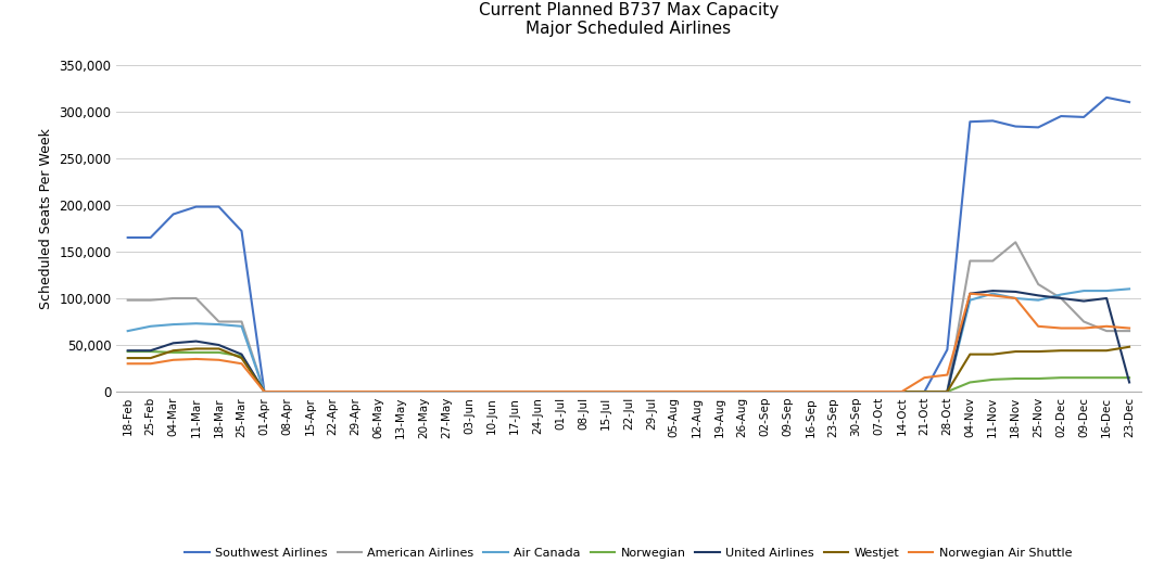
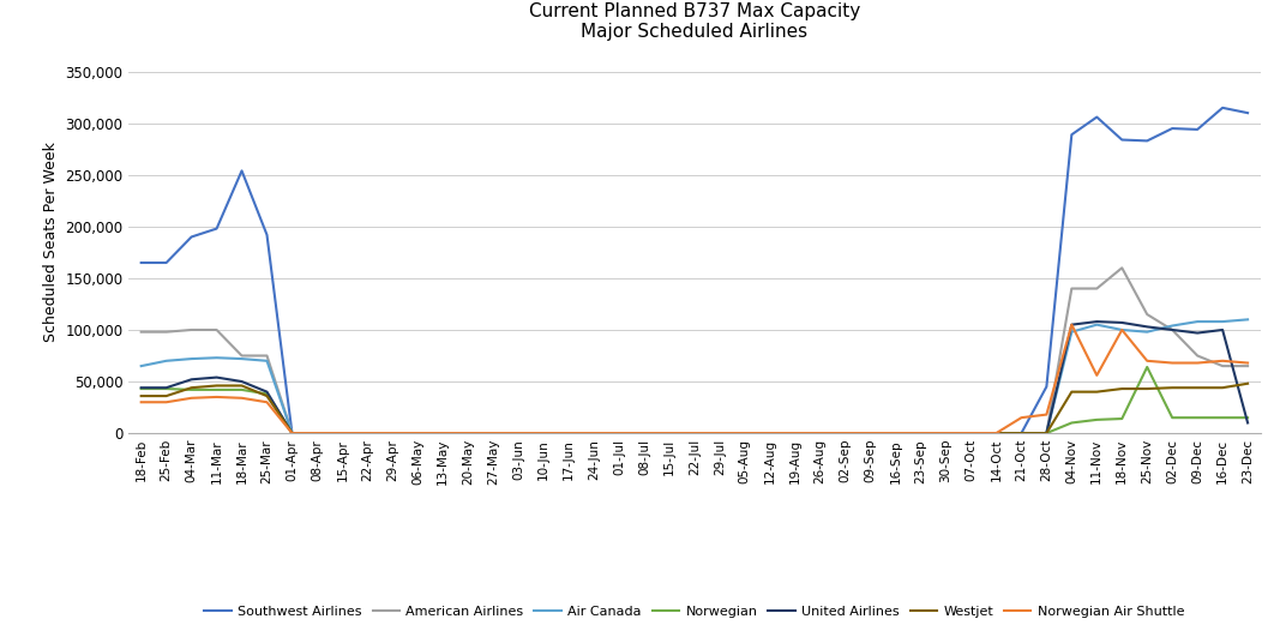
Southwest Airlines/18-Mar: 198,000 -> 254,000
Southwest Airlines/25-Mar: 172,000 -> 192,000
Southwest Airlines/11-Nov: 290,000 -> 306,000
Norwegian Air Shuttle/11-Nov: 103,000 -> 56,000
Norwegian/25-Nov: 14,000 -> 64,000
